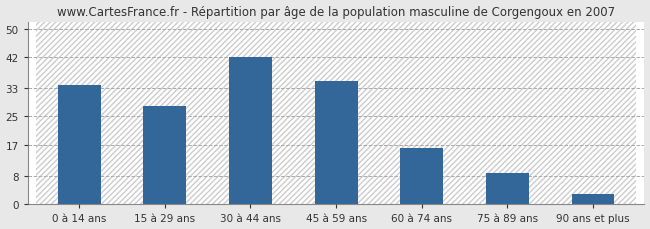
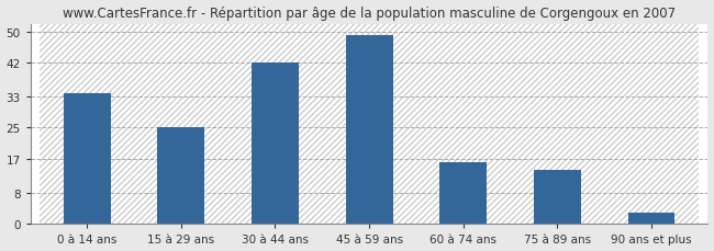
15 à 29 ans: 28 -> 25
45 à 59 ans: 35 -> 49
75 à 89 ans: 9 -> 14
